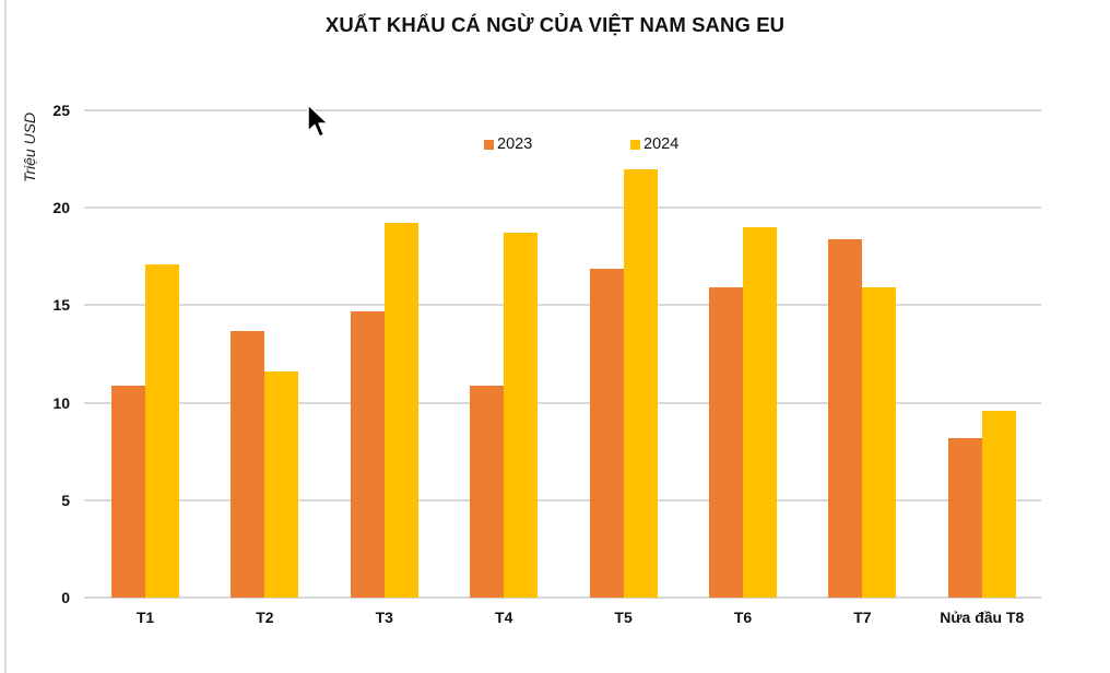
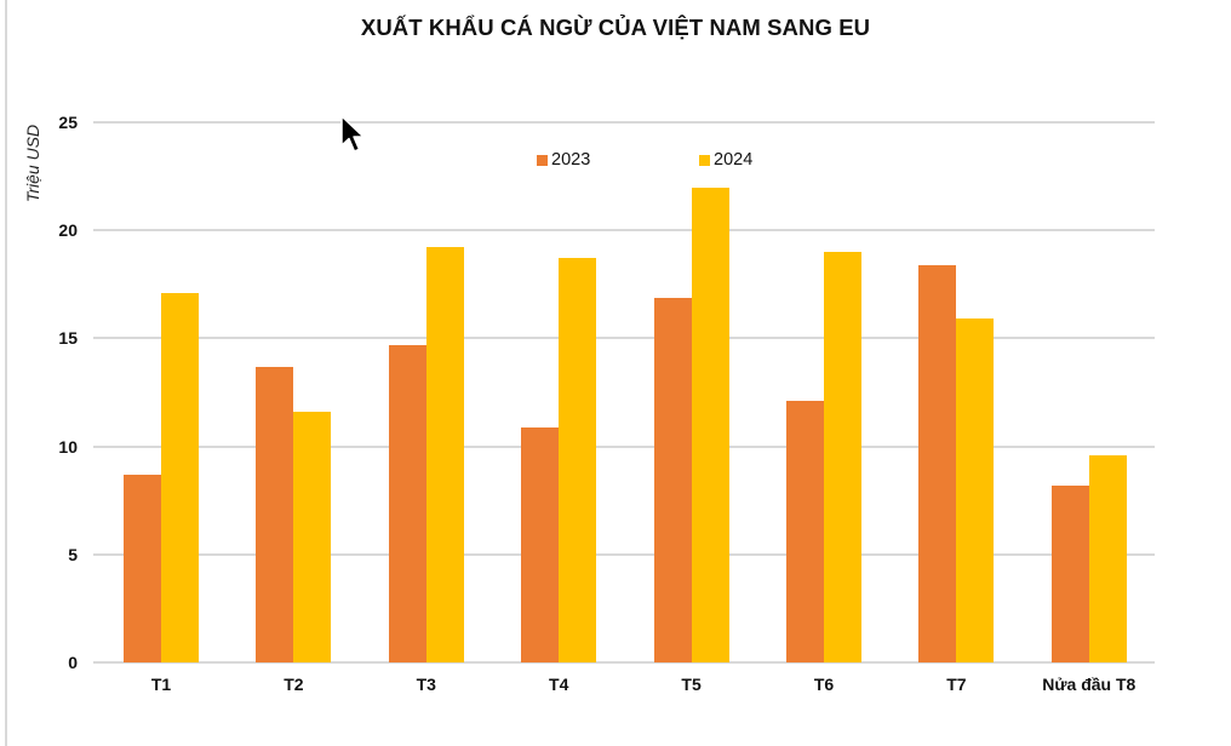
2023/T1: 10.9 -> 8.7
2023/T6: 15.9 -> 12.1
